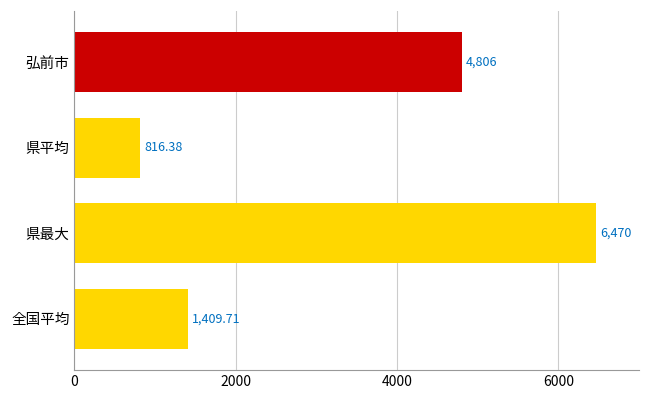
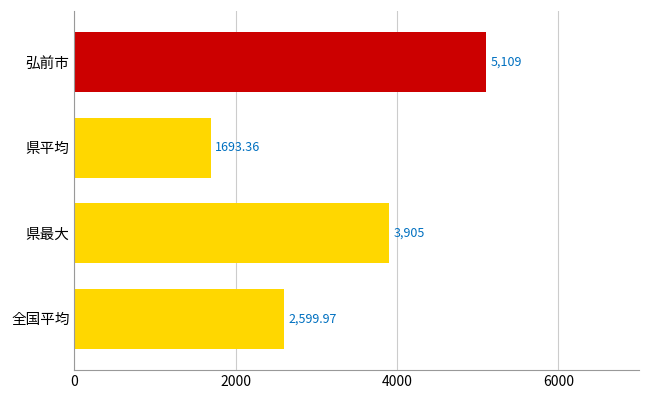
弘前市: 4,806 -> 5,109
県平均: 816.38 -> 1693.36
県最大: 6,470 -> 3,905
全国平均: 1,409.71 -> 2,599.97
